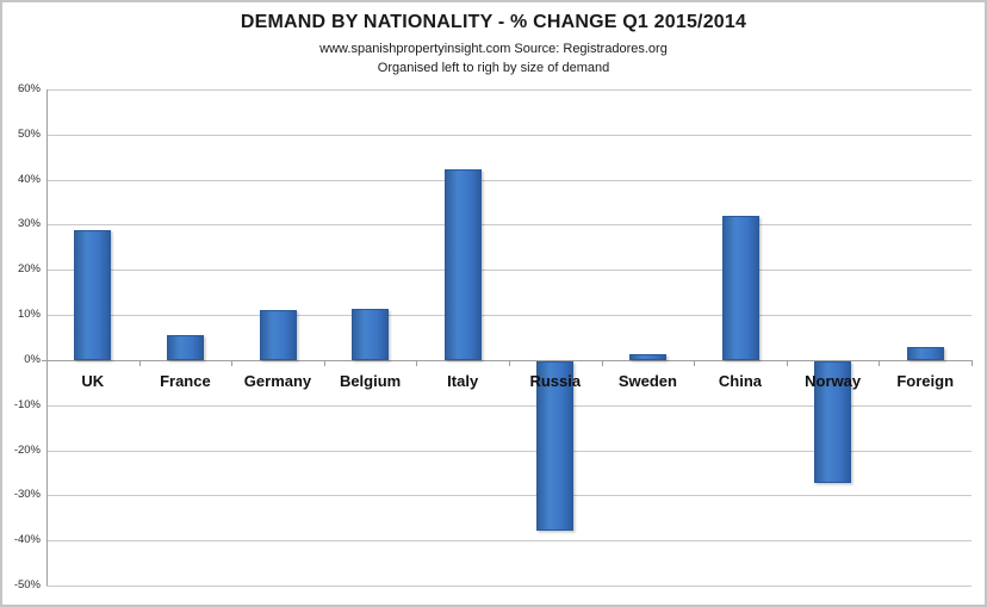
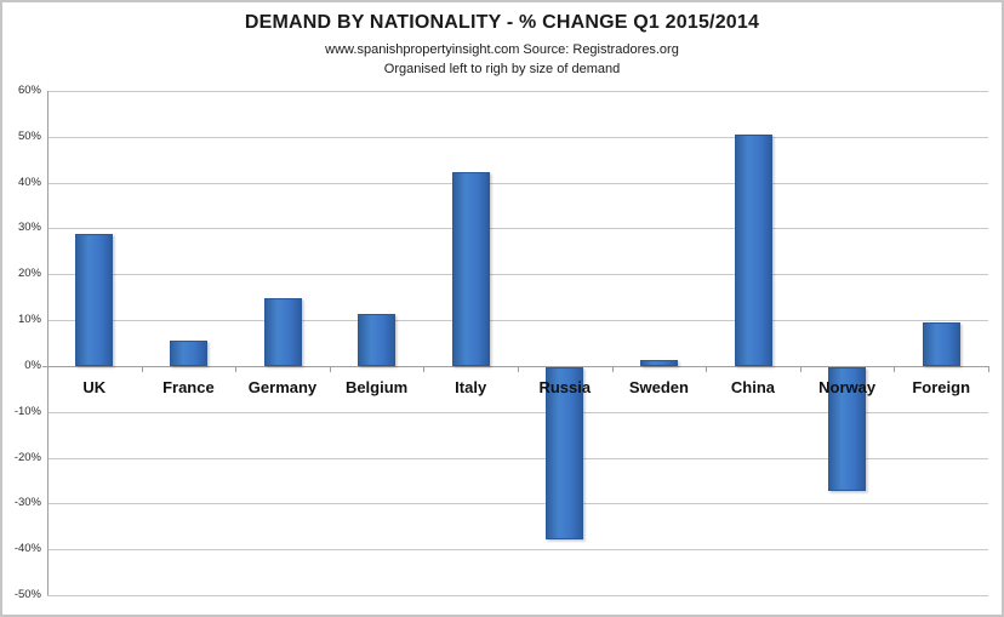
Germany: 11% -> 15%
China: 32% -> 51%
Foreign: 3% -> 10%
